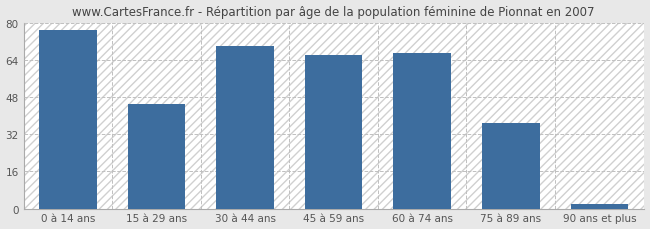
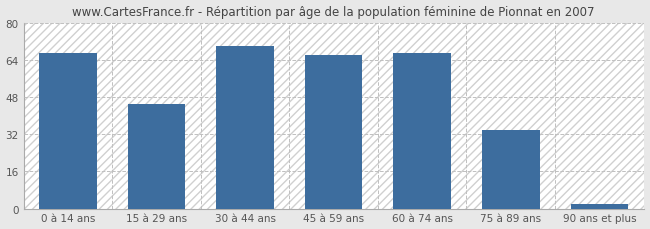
0 à 14 ans: 77 -> 67
75 à 89 ans: 37 -> 34
